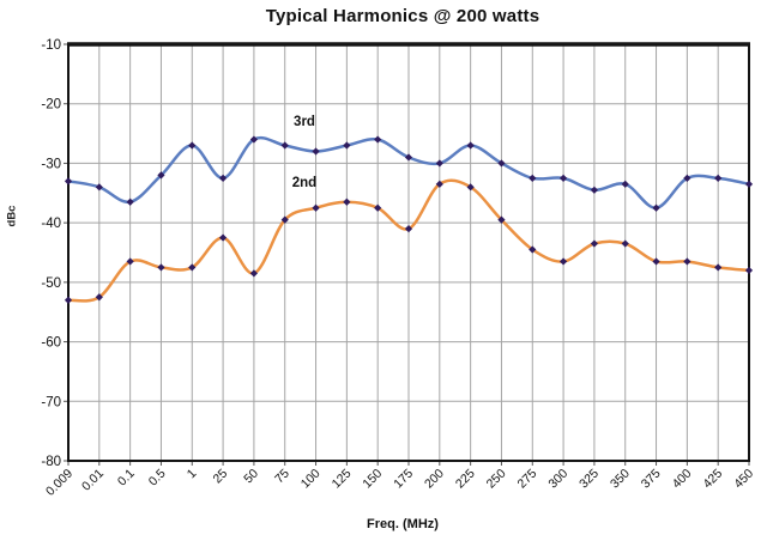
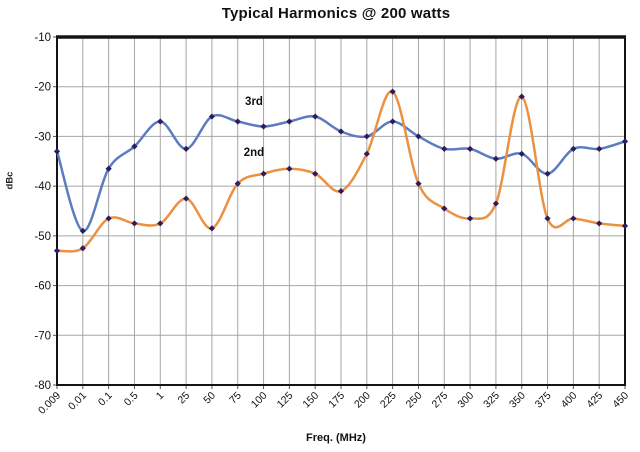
3rd/0.01: -34 -> -49
2nd/225: -34 -> -21
2nd/350: -44 -> -22
3rd/450: -34 -> -31
